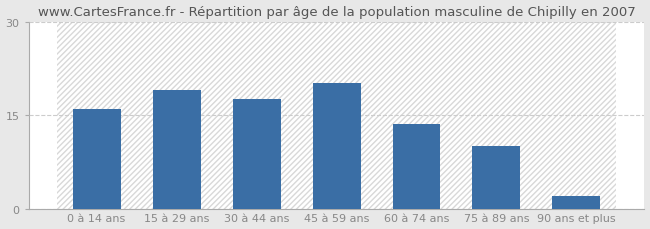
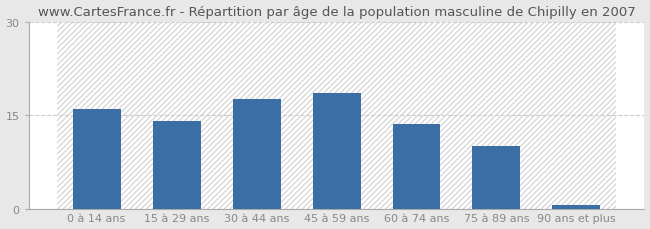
15 à 29 ans: 19.0 -> 14.0
45 à 59 ans: 20.2 -> 18.5
90 ans et plus: 2.0 -> 0.5
